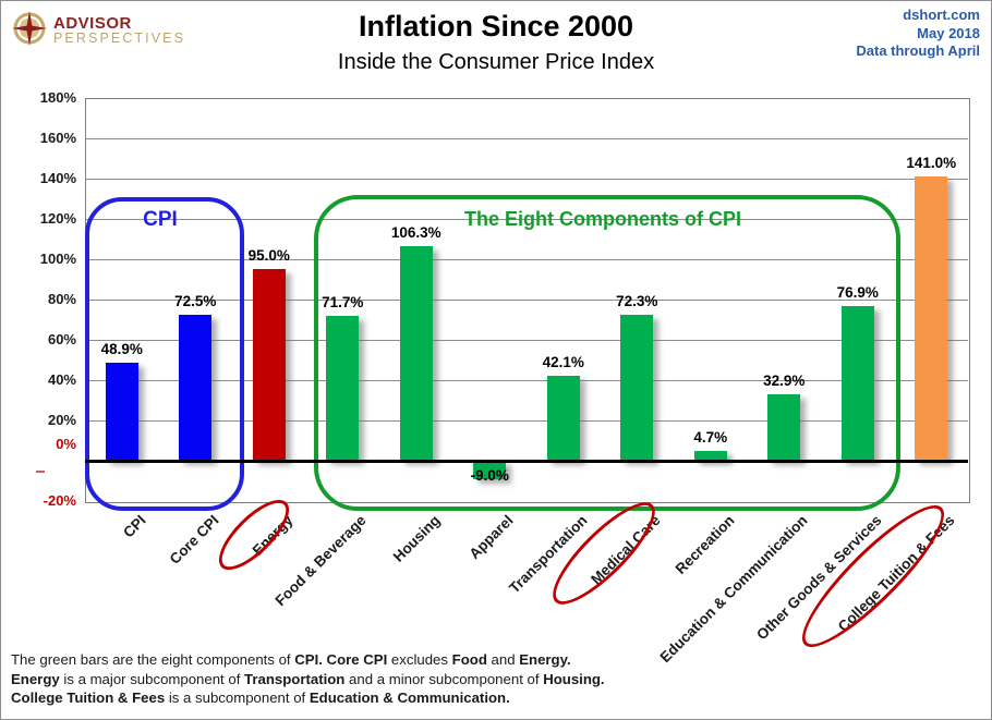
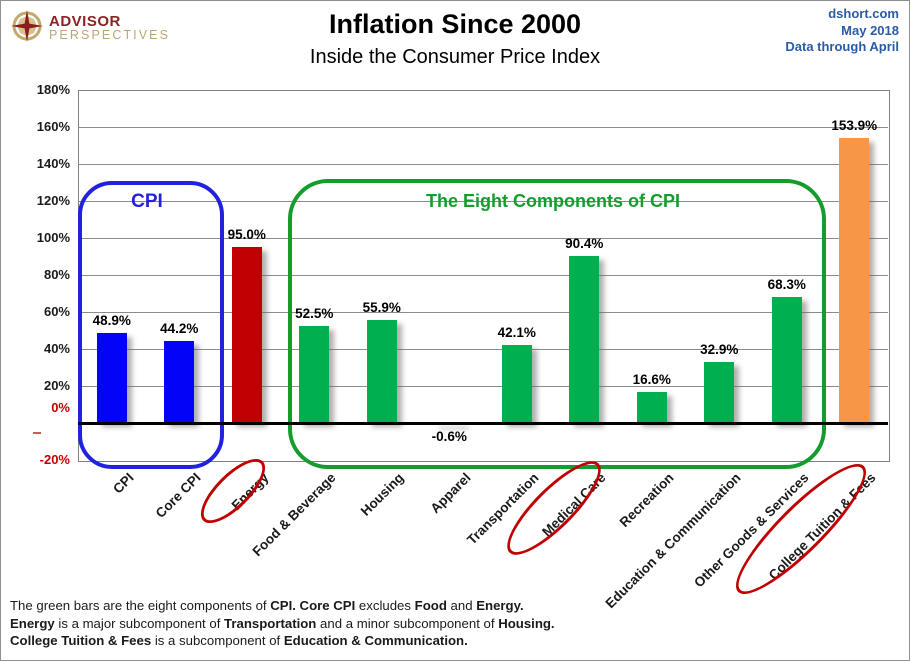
Core CPI: 72.5% -> 44.2%
Food & Beverage: 71.7% -> 52.5%
Housing: 106.3% -> 55.9%
Apparel: -9.0% -> -0.6%
Medical Care: 72.3% -> 90.4%
Recreation: 4.7% -> 16.6%
Other Goods & Services: 76.9% -> 68.3%
College Tuition & Fees: 141.0% -> 153.9%
